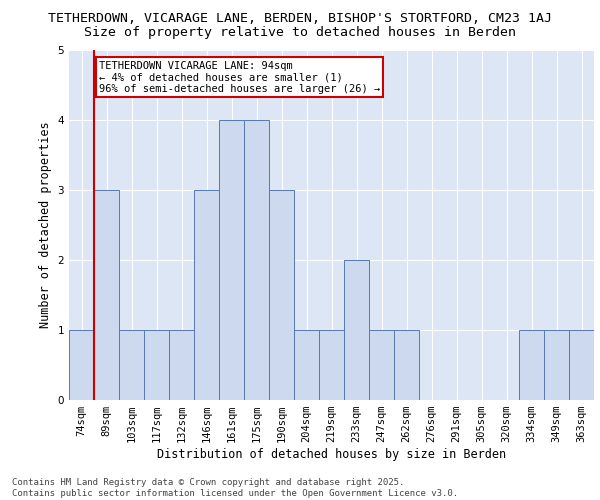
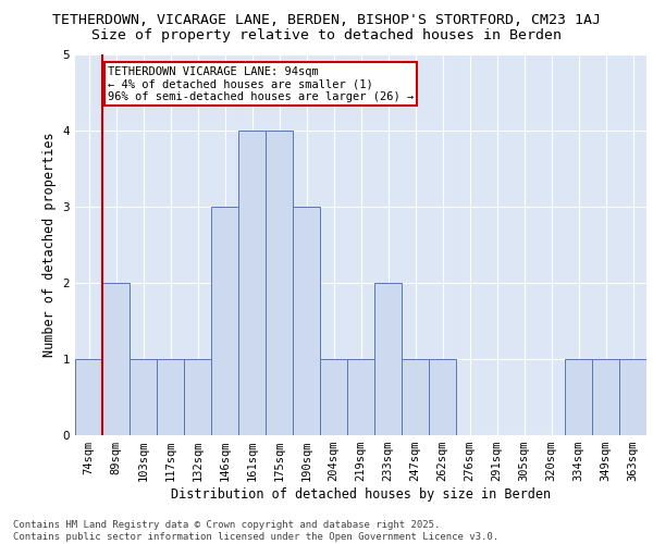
89sqm: 3 -> 2
